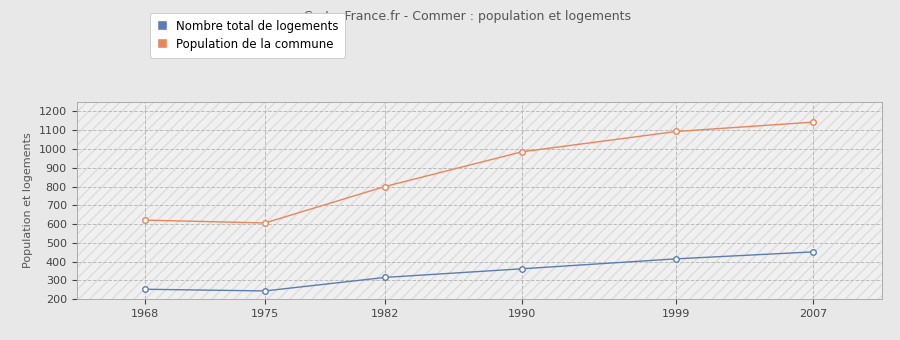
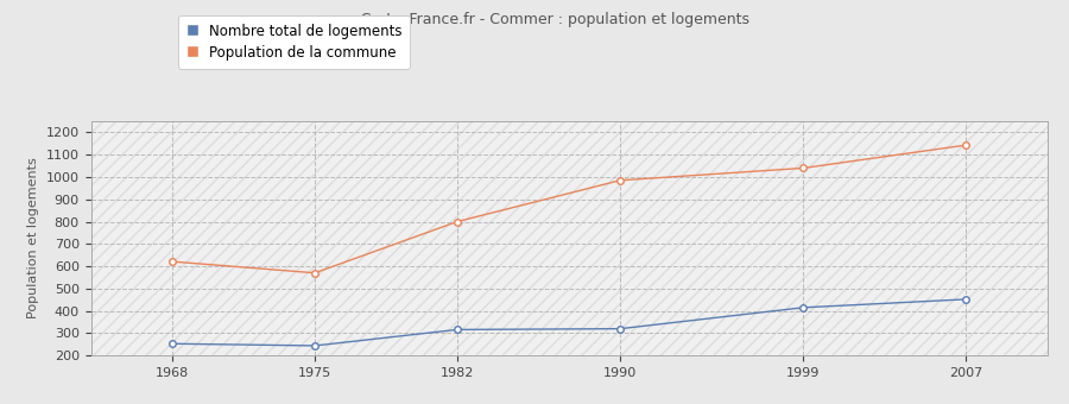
Population de la commune/1975: 610 -> 570
Nombre total de logements/1990: 360 -> 320
Population de la commune/1999: 1090 -> 1040
